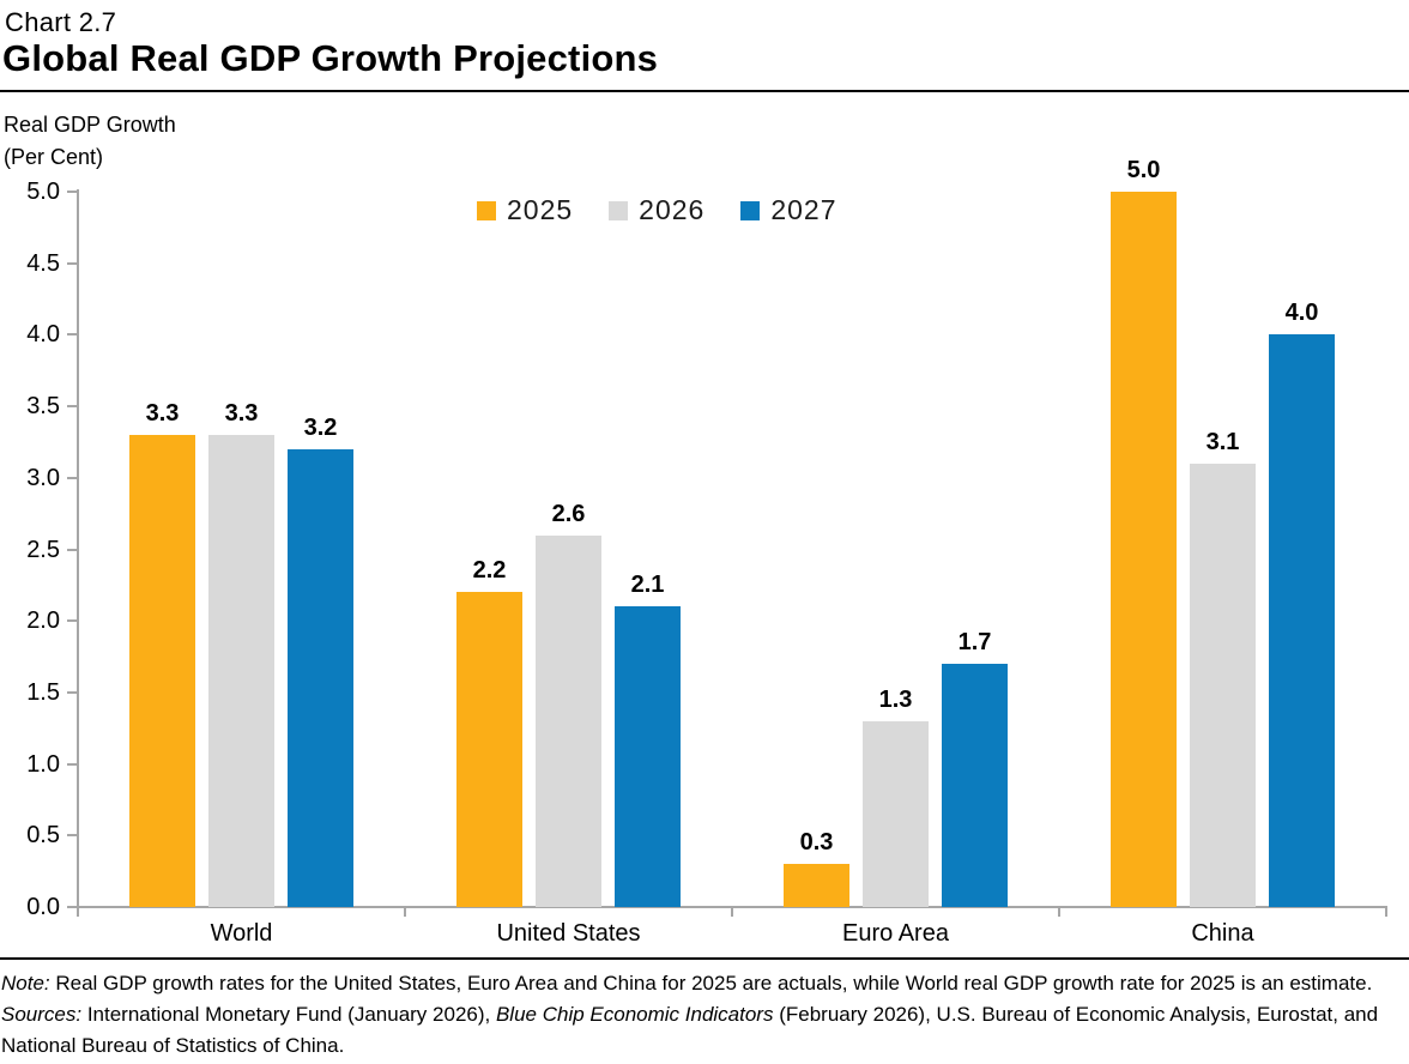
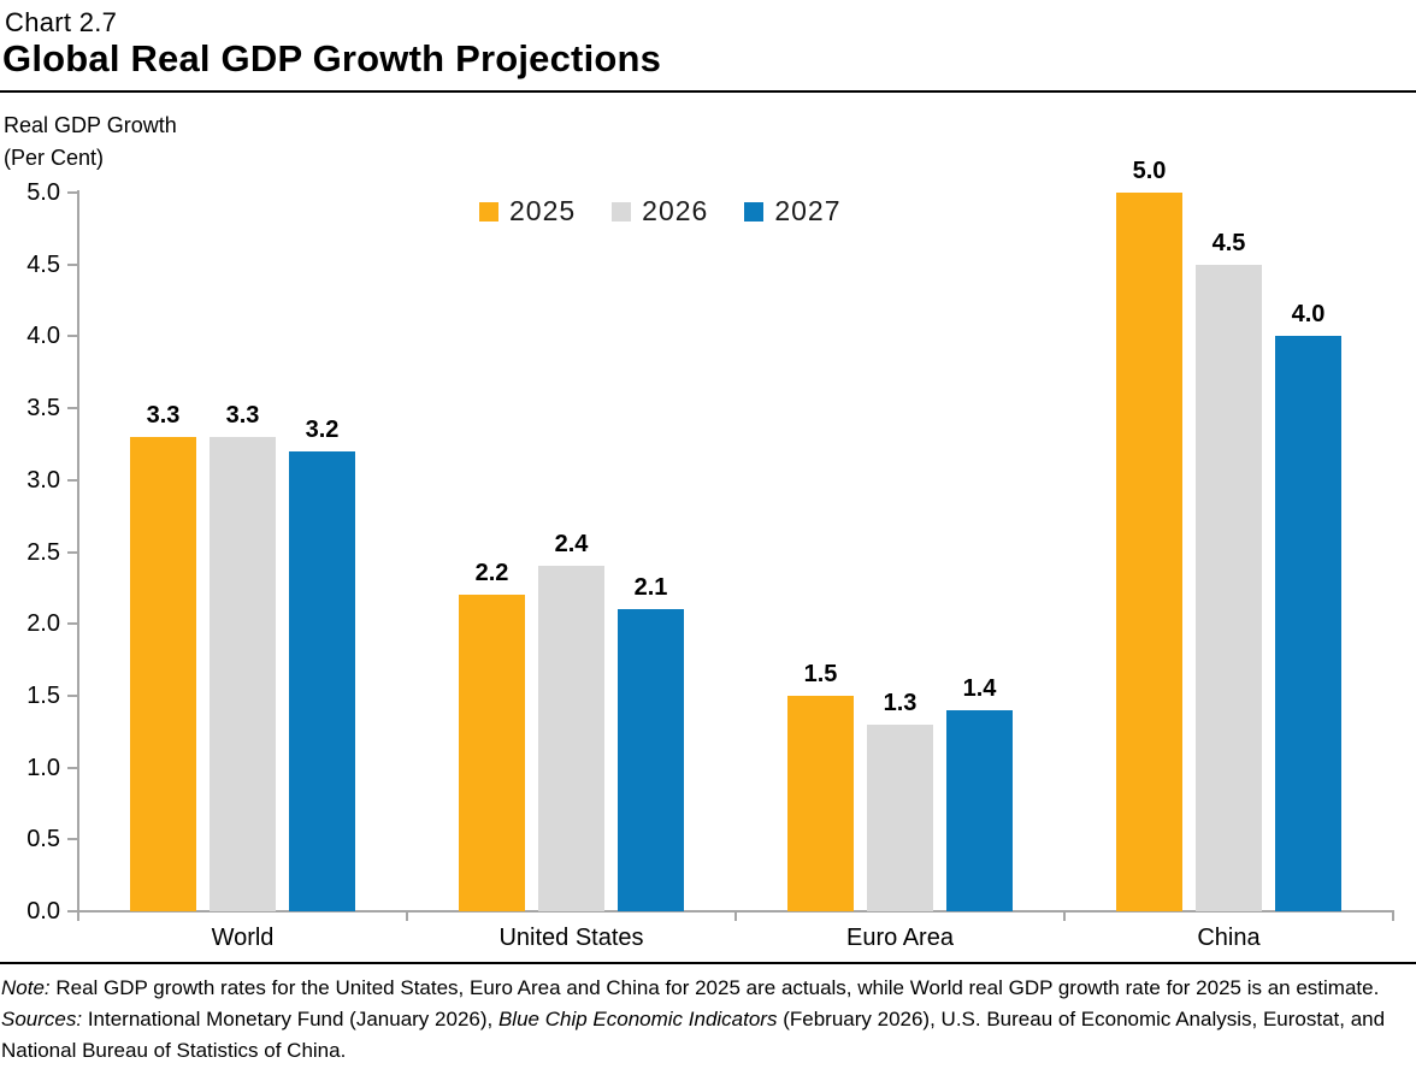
2026/United States: 2.6 -> 2.4
2025/Euro Area: 0.3 -> 1.5
2027/Euro Area: 1.7 -> 1.4
2026/China: 3.1 -> 4.5
